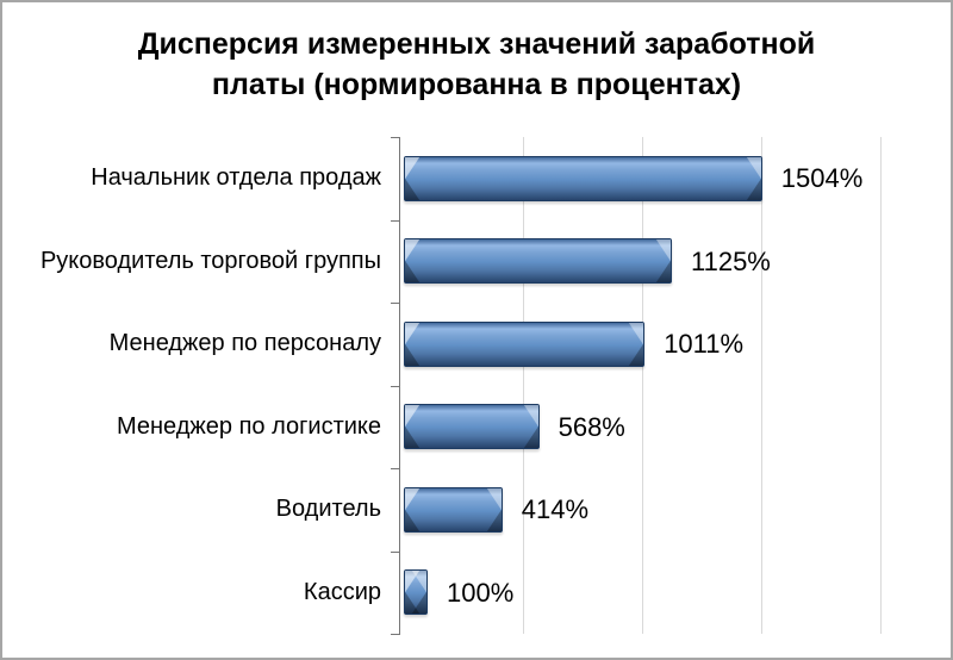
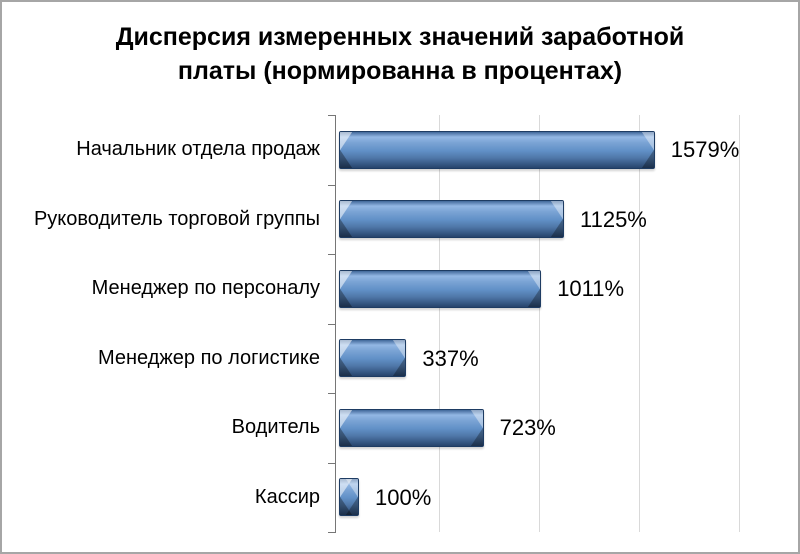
Начальник отдела продаж: 1504% -> 1579%
Менеджер по логистике: 568% -> 337%
Водитель: 414% -> 723%
